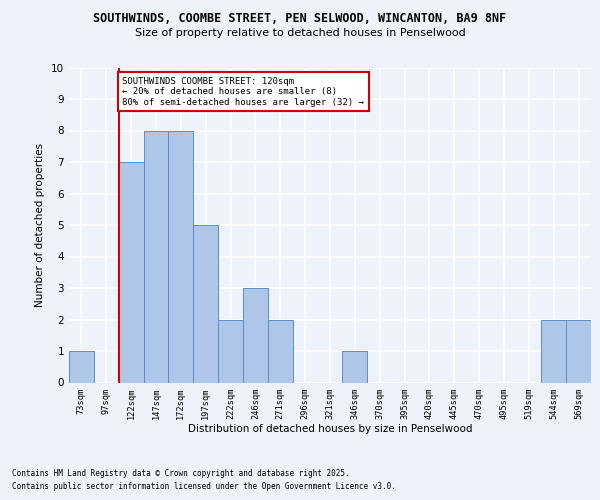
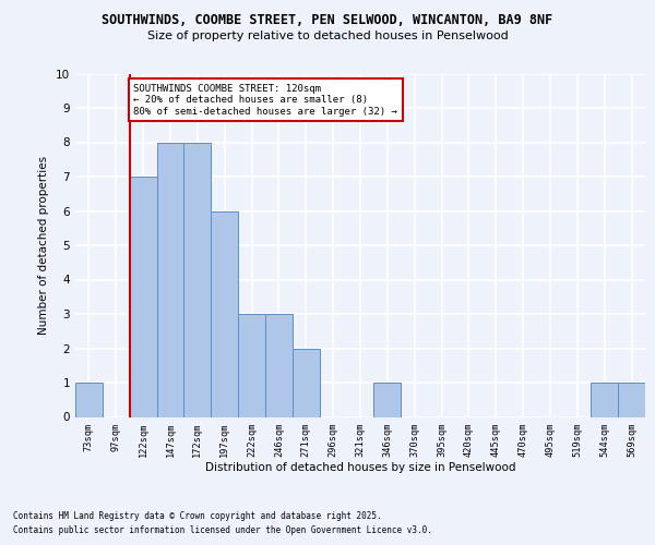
197sqm: 5 -> 6
222sqm: 2 -> 3
544sqm: 2 -> 1
569sqm: 2 -> 1
